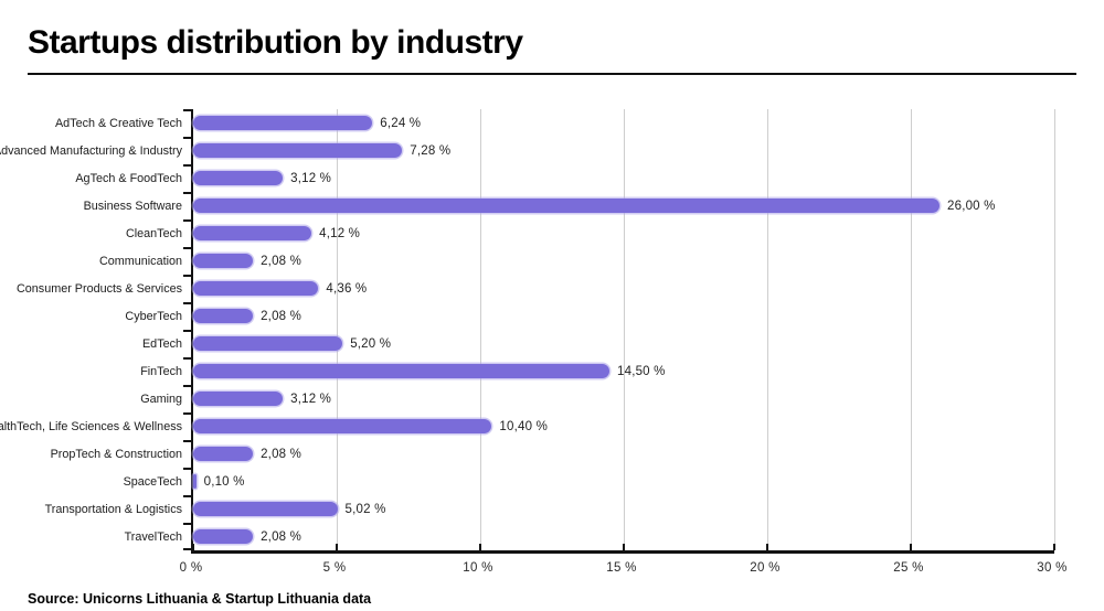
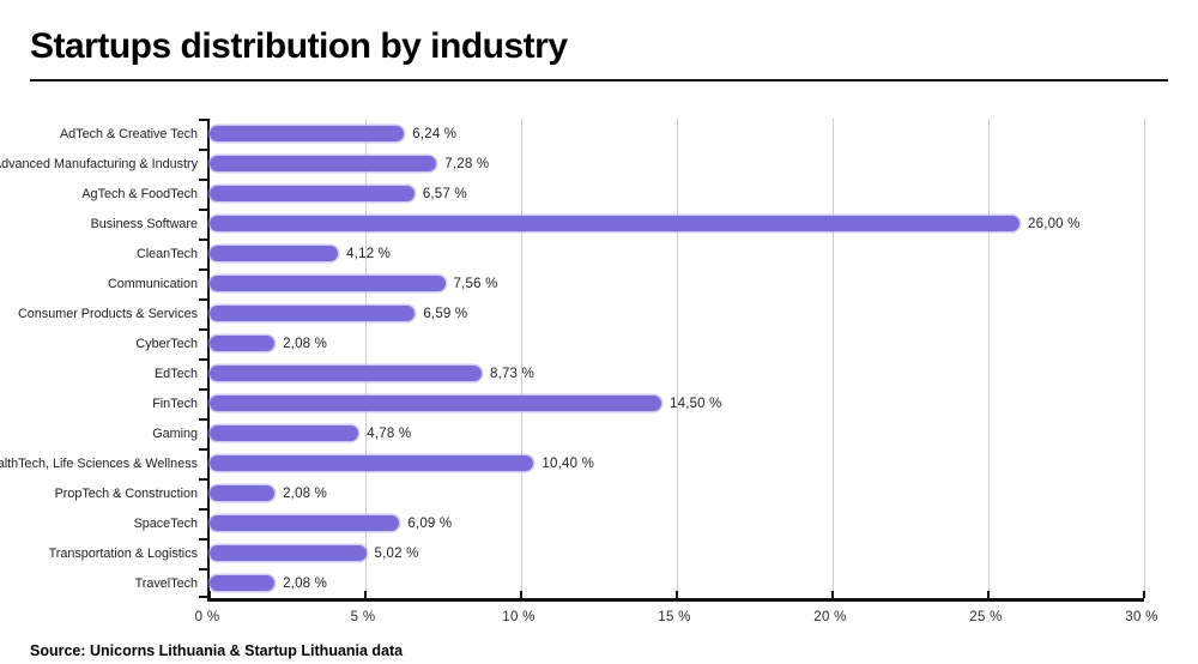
AgTech & FoodTech: 3,12 -> 6,57
Communication: 2,08 -> 7,56
Consumer Products & Services: 4,36 -> 6,59
EdTech: 5,20 -> 8,73
Gaming: 3,12 -> 4,78
SpaceTech: 0,10 -> 6,09
